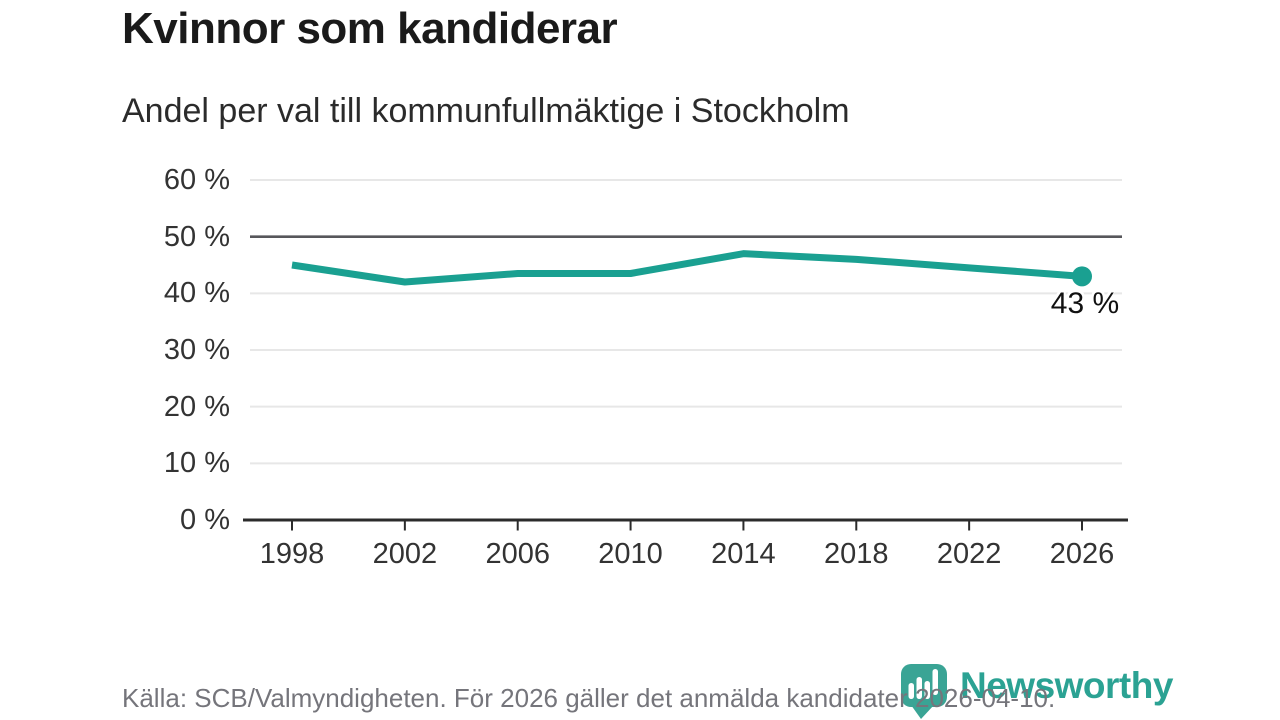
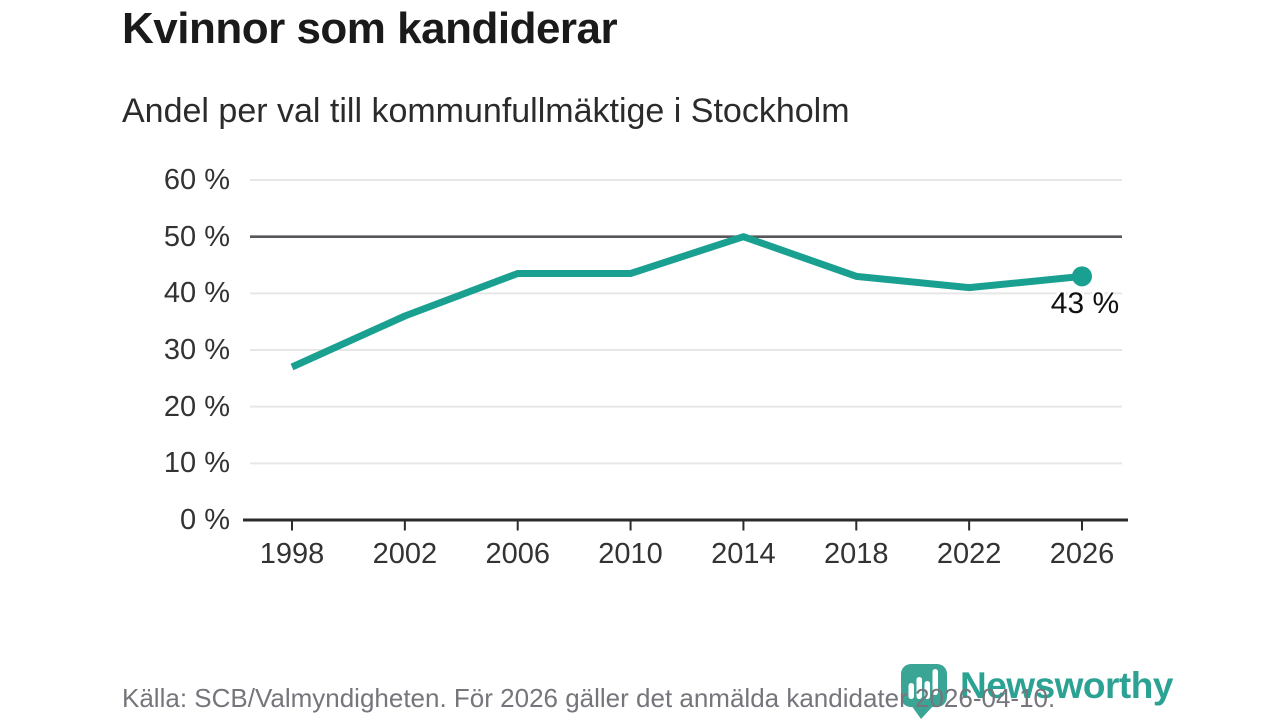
1998: 45% -> 27%
2002: 42% -> 36%
2014: 47% -> 50%
2018: 46% -> 43%
2022: 44% -> 41%
